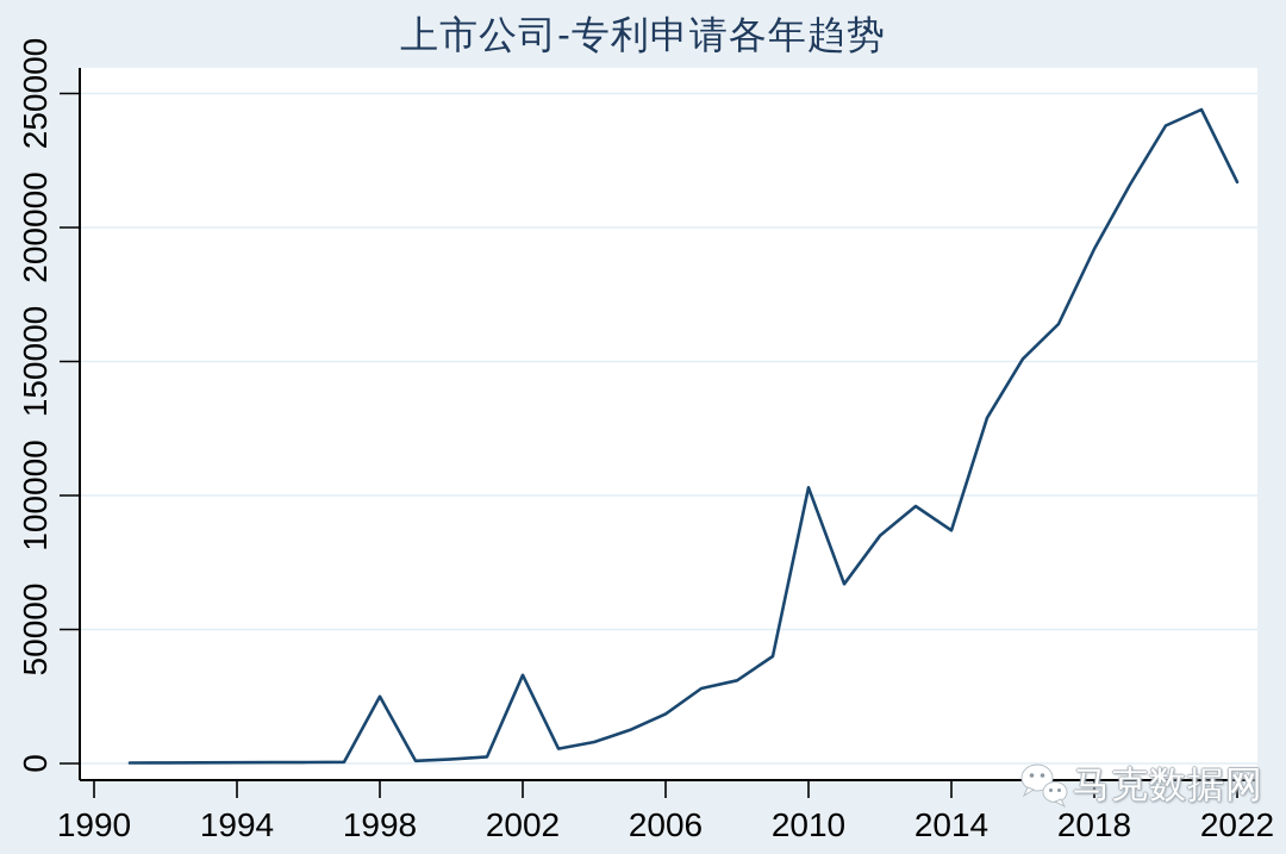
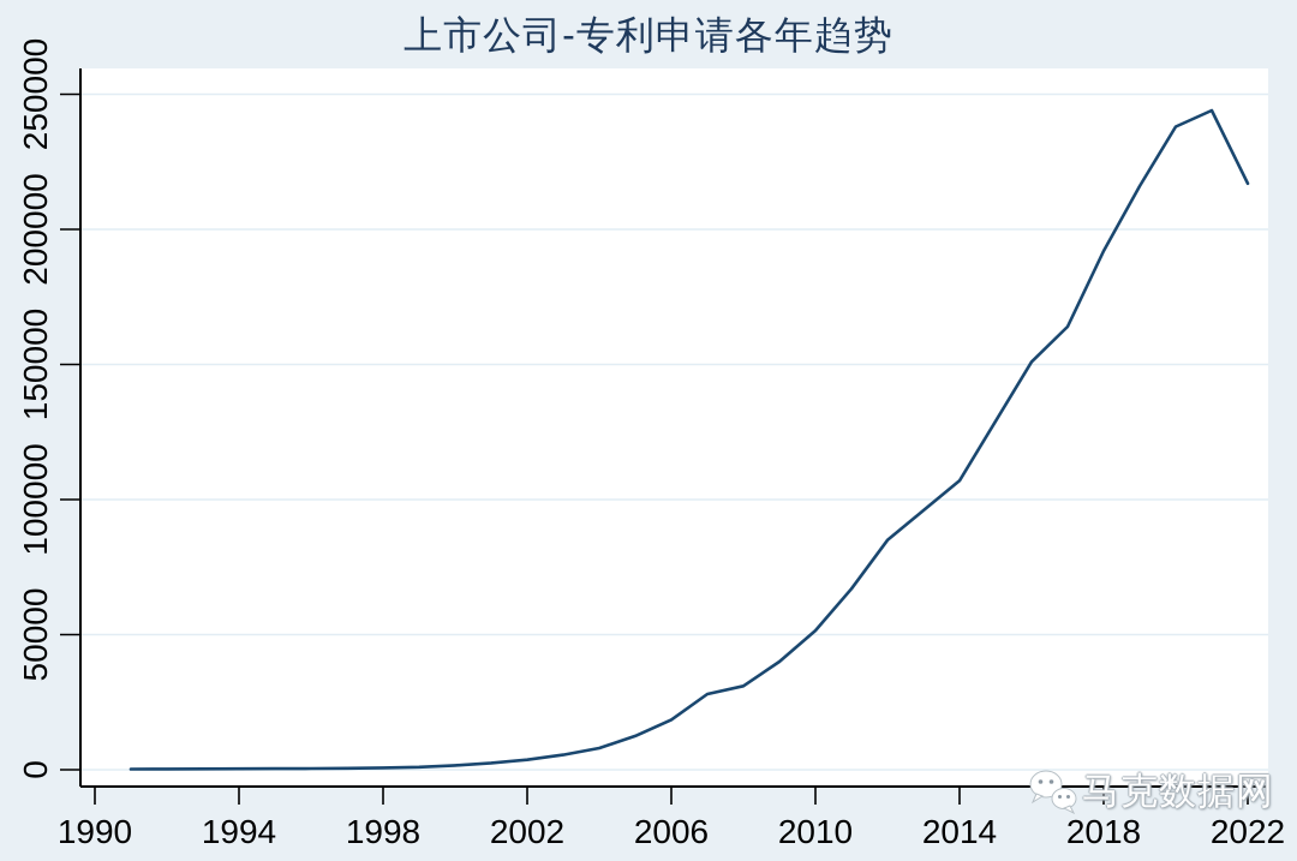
1998: 25000 -> 1000
2002: 33000 -> 4000
2010: 103000 -> 52000
2014: 87000 -> 107000
